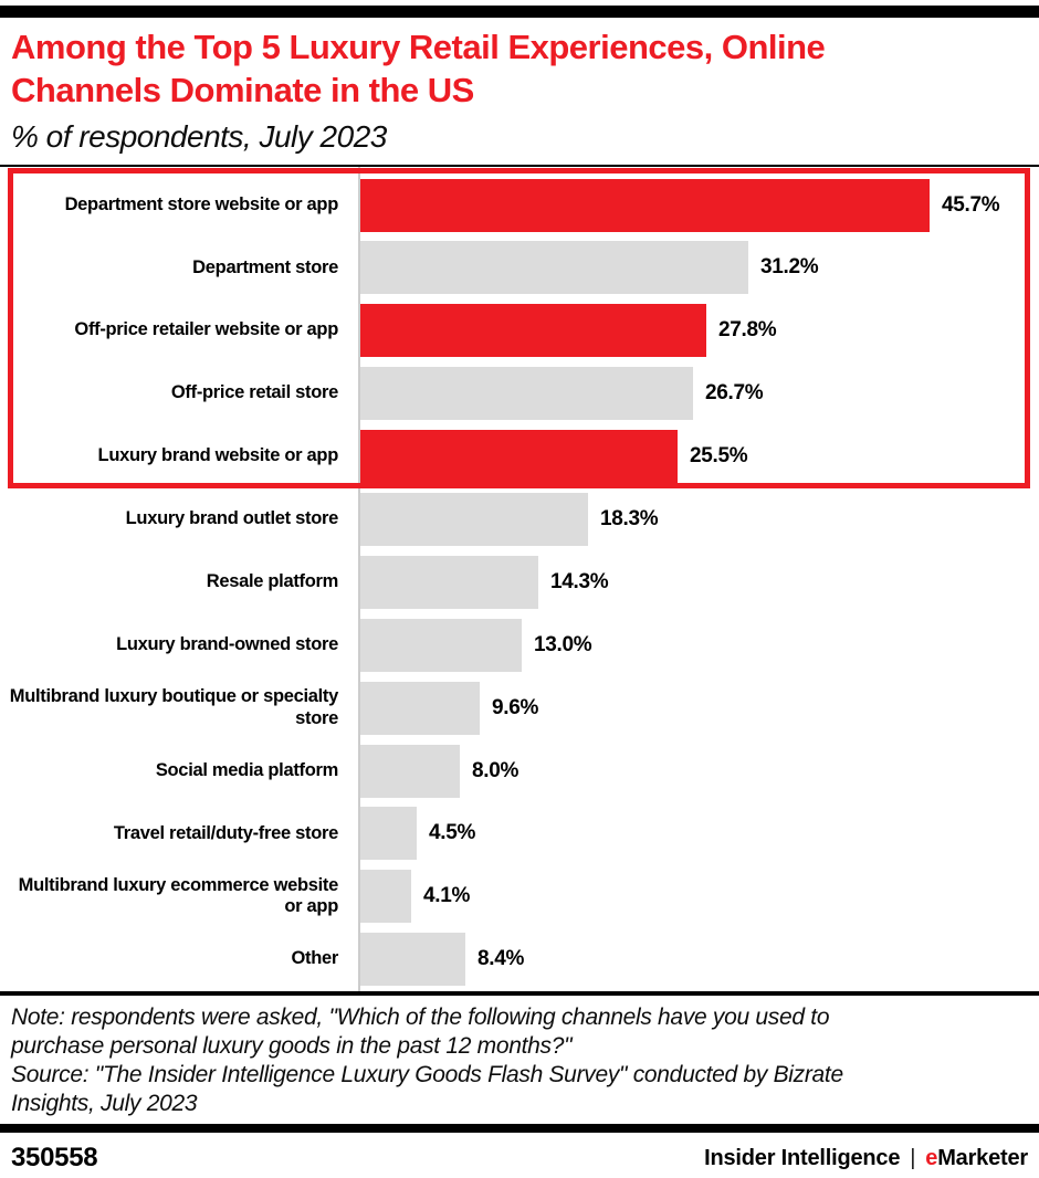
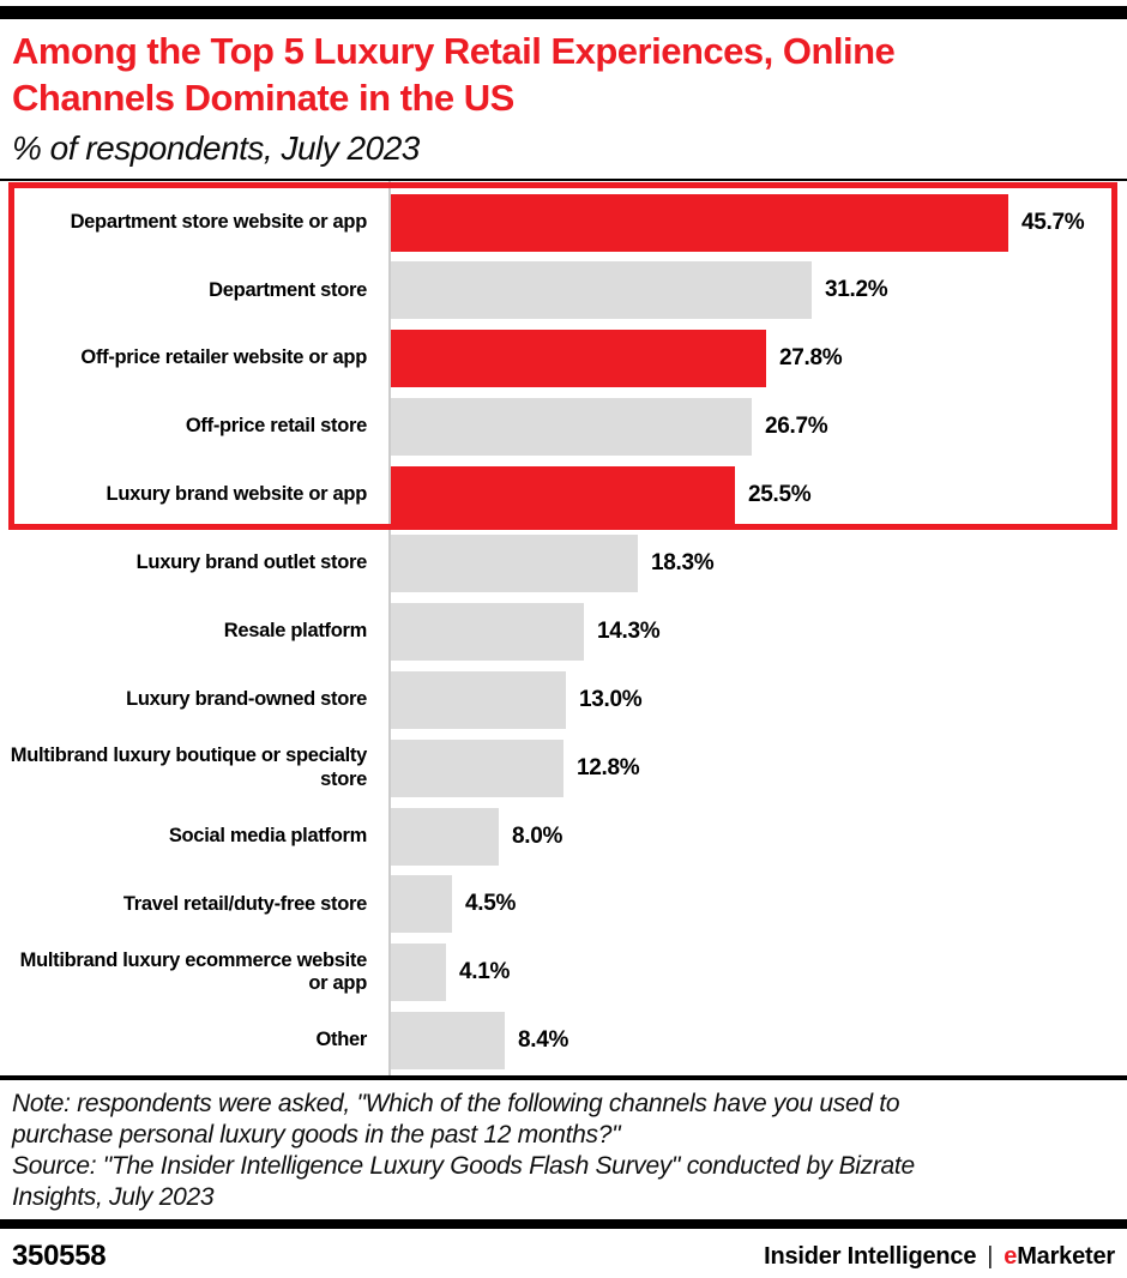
Multibrand luxury boutique or specialty store: 9.6% -> 12.8%
